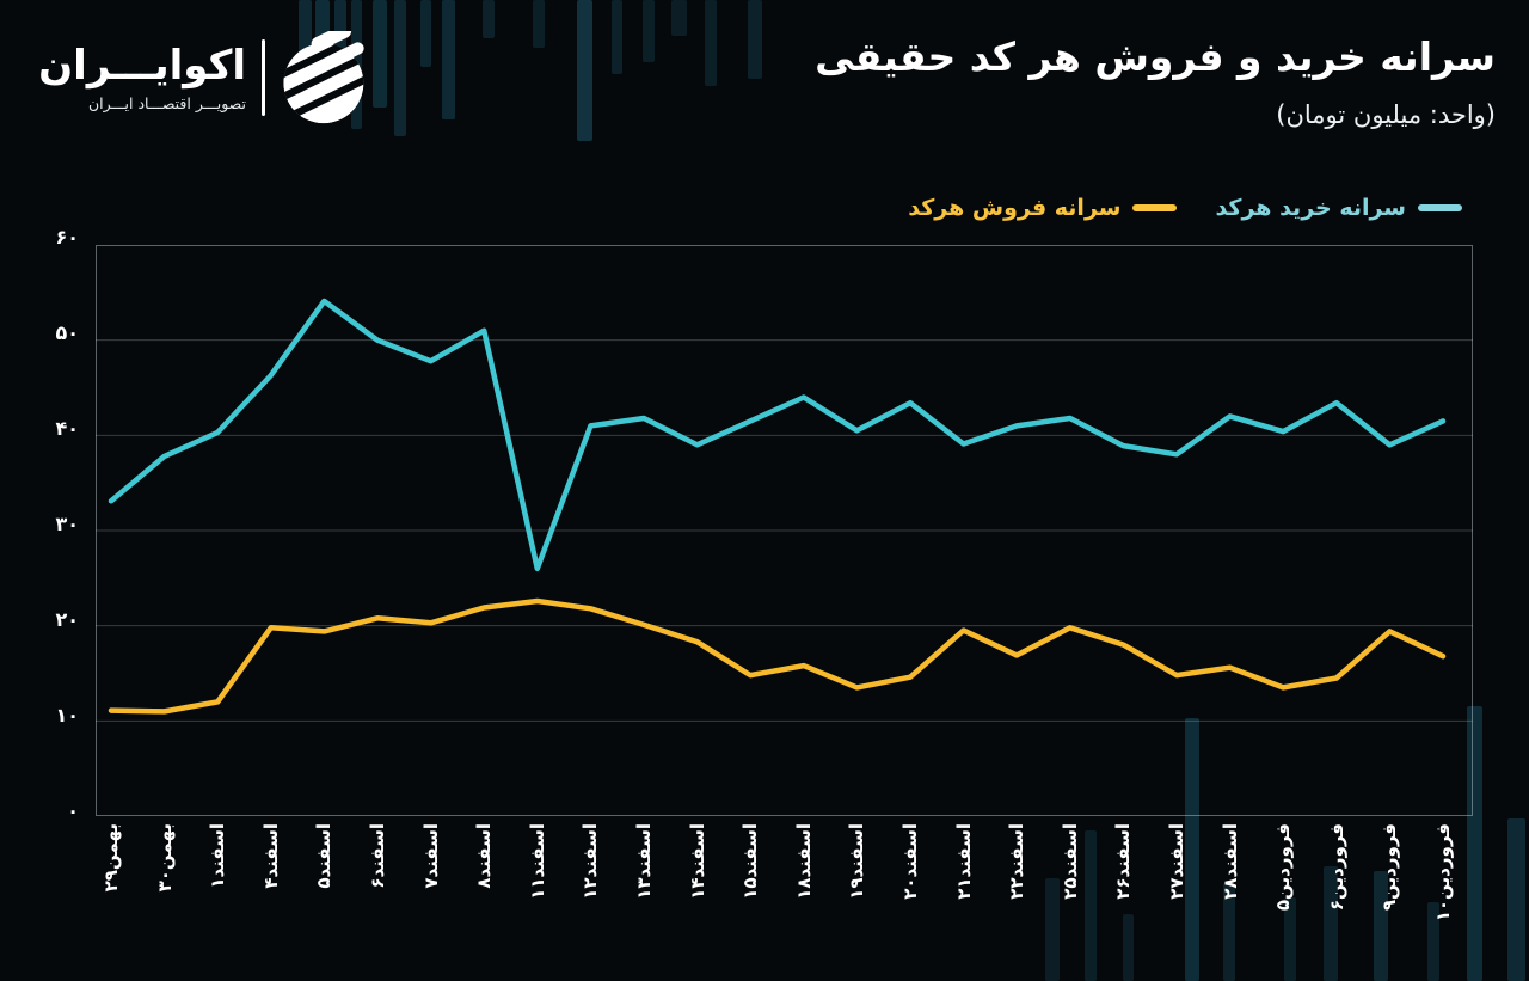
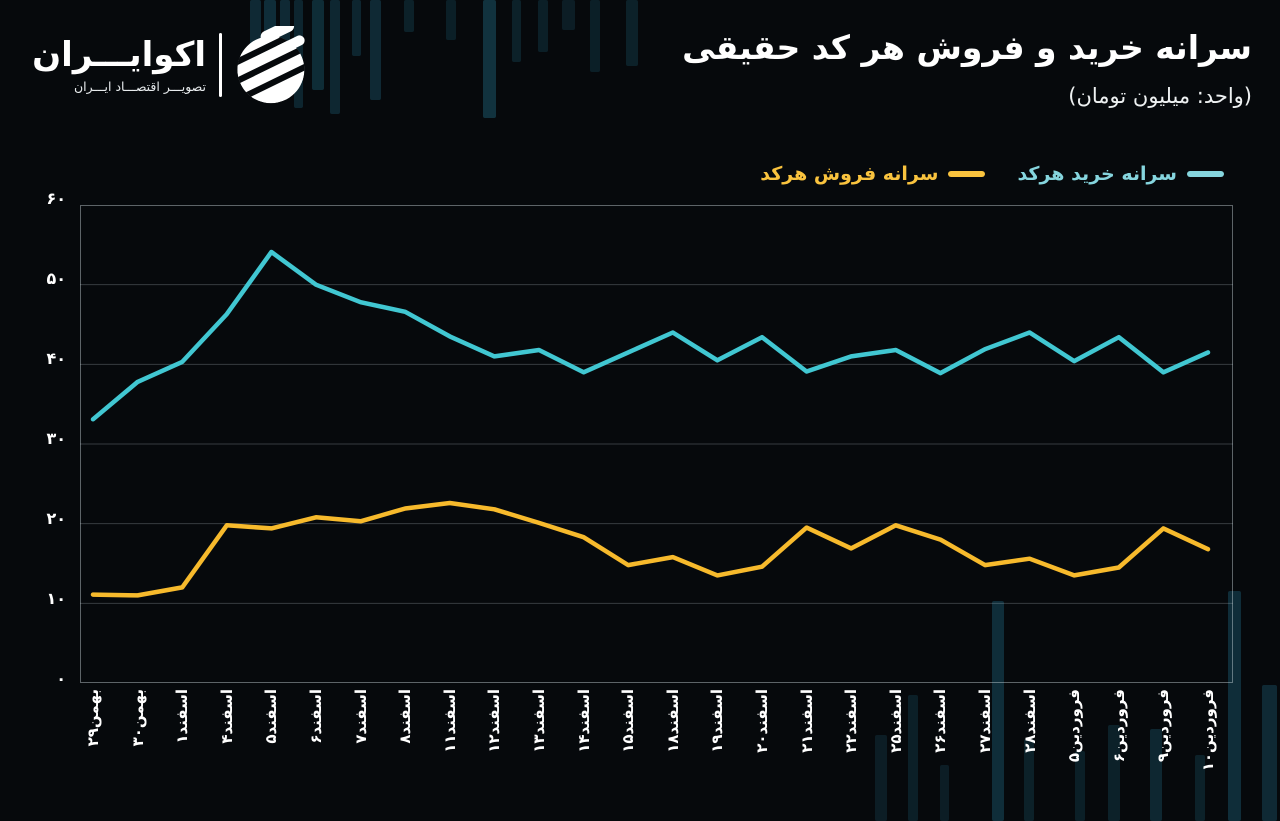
سرانه خرید هرکد/اسفند۸: 51 -> 47
سرانه خرید هرکد/اسفند۱۱: 26 -> 44
سرانه خرید هرکد/اسفند۲۷: 38 -> 42
سرانه خرید هرکد/اسفند۲۸: 42 -> 44
